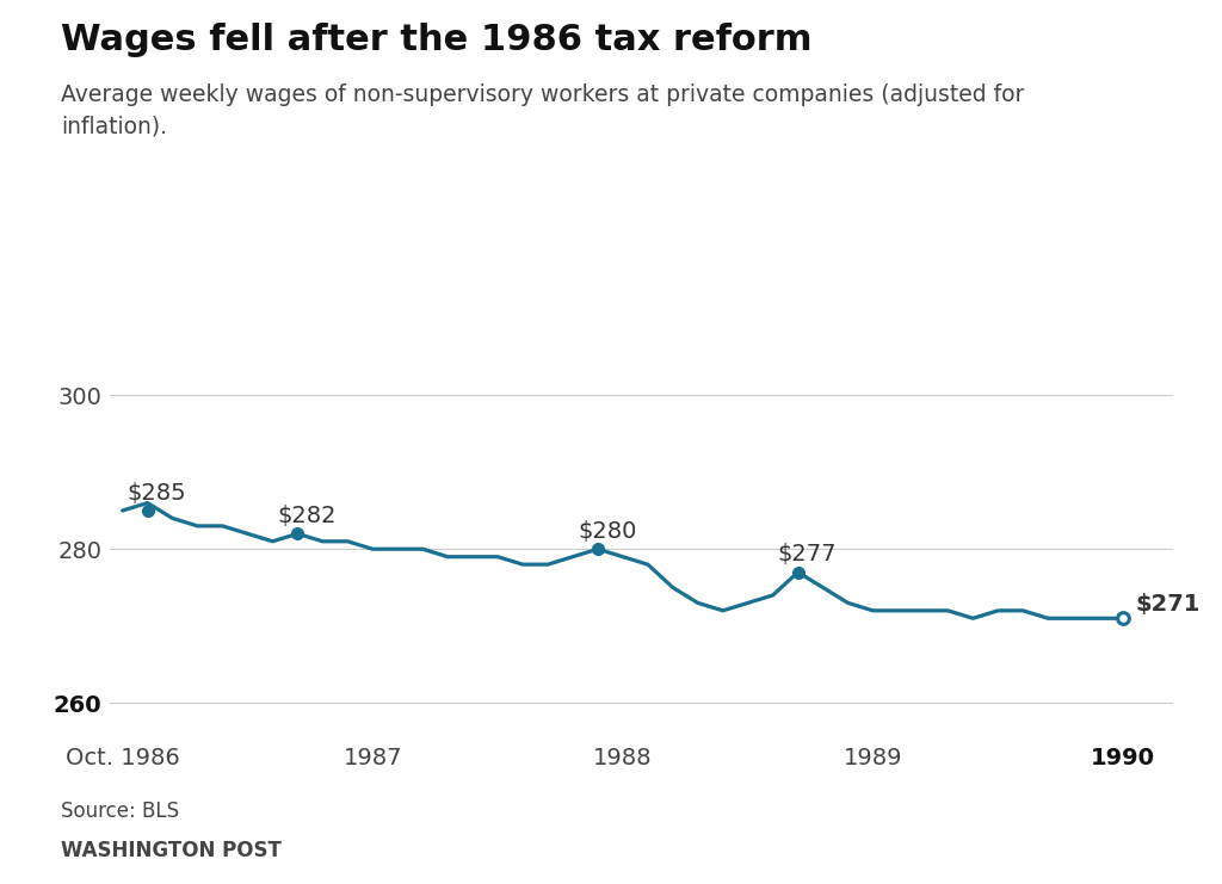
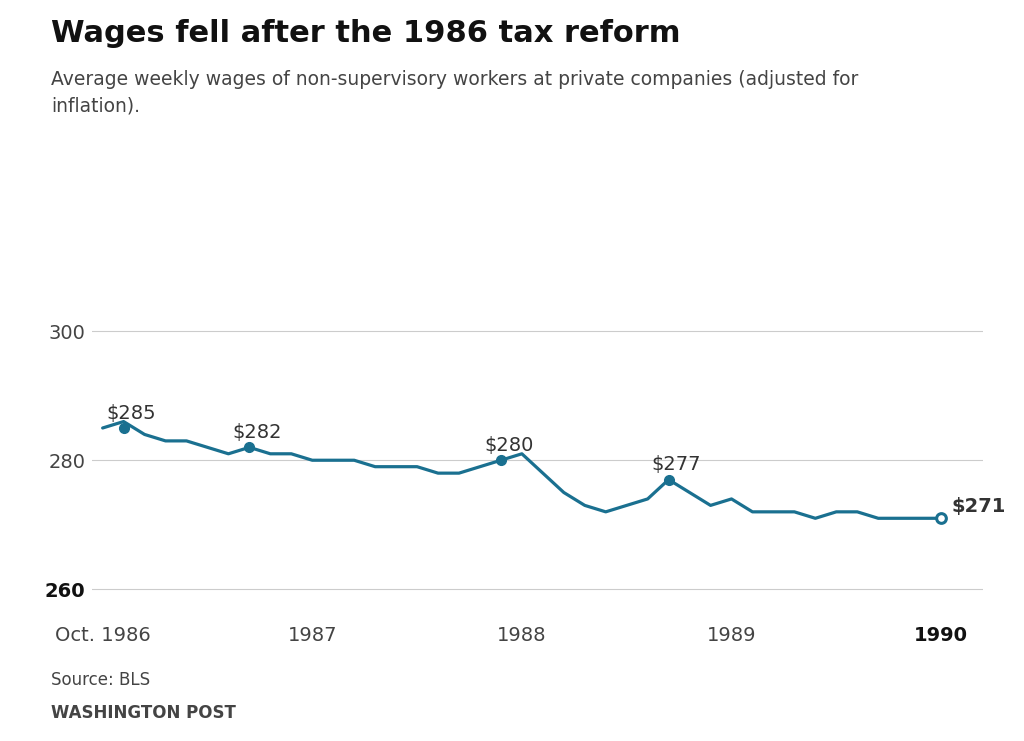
1988: 279 -> 281
1989: 272 -> 274
